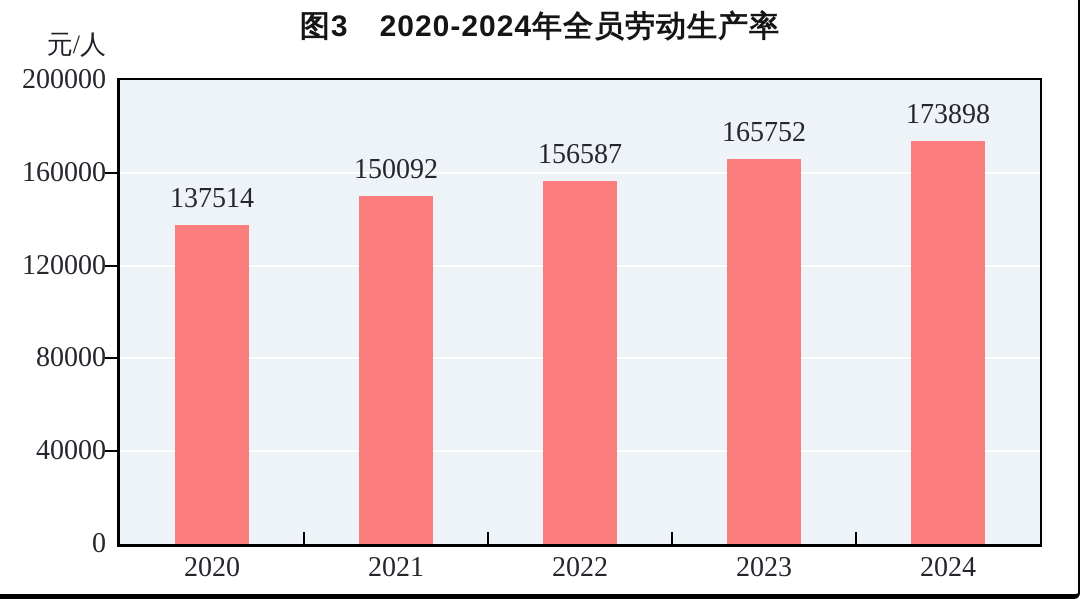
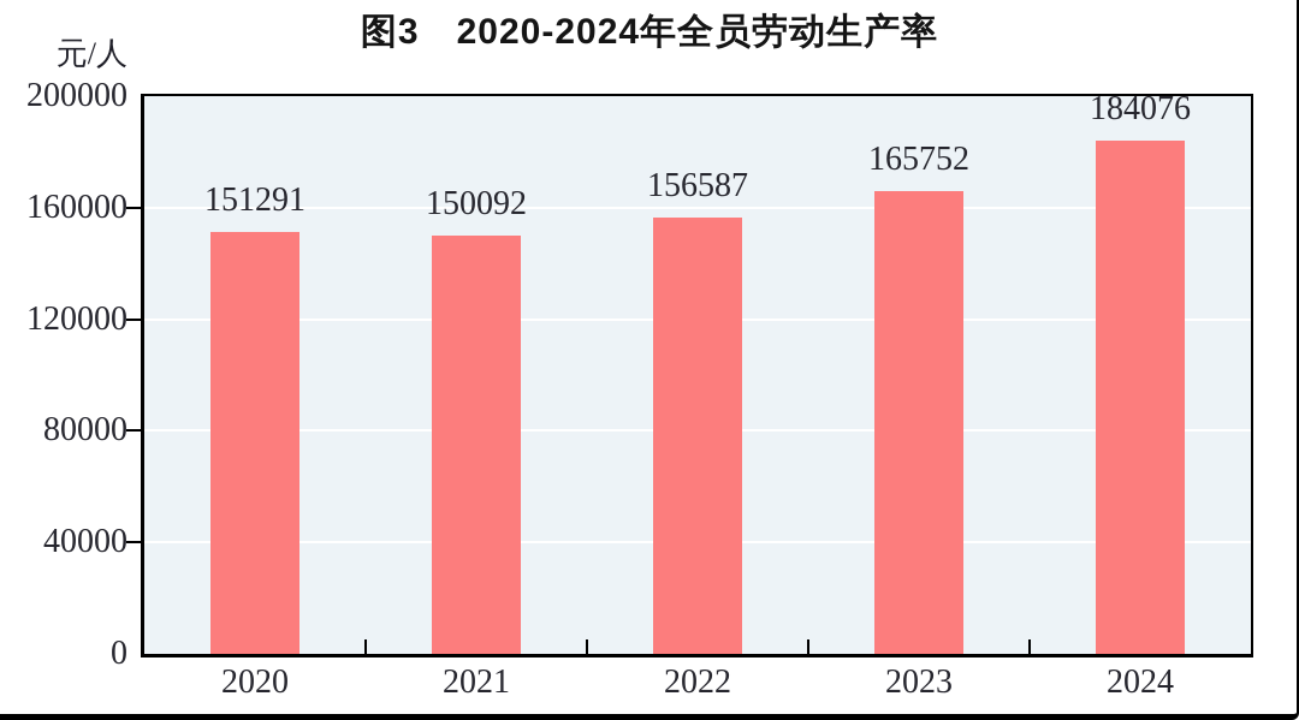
2020: 137514 -> 151291
2024: 173898 -> 184076
